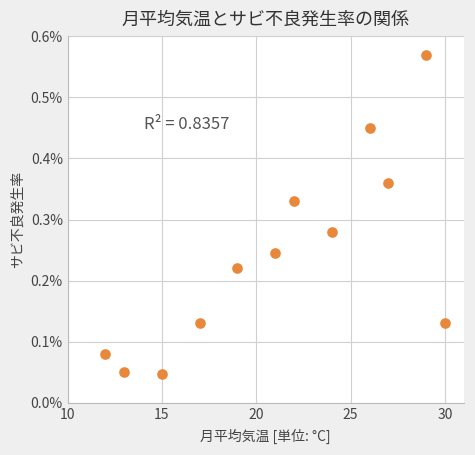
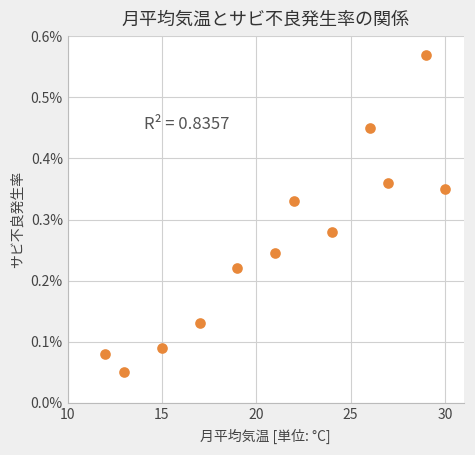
15: 0.048% -> 0.090%
30: 0.130% -> 0.350%
